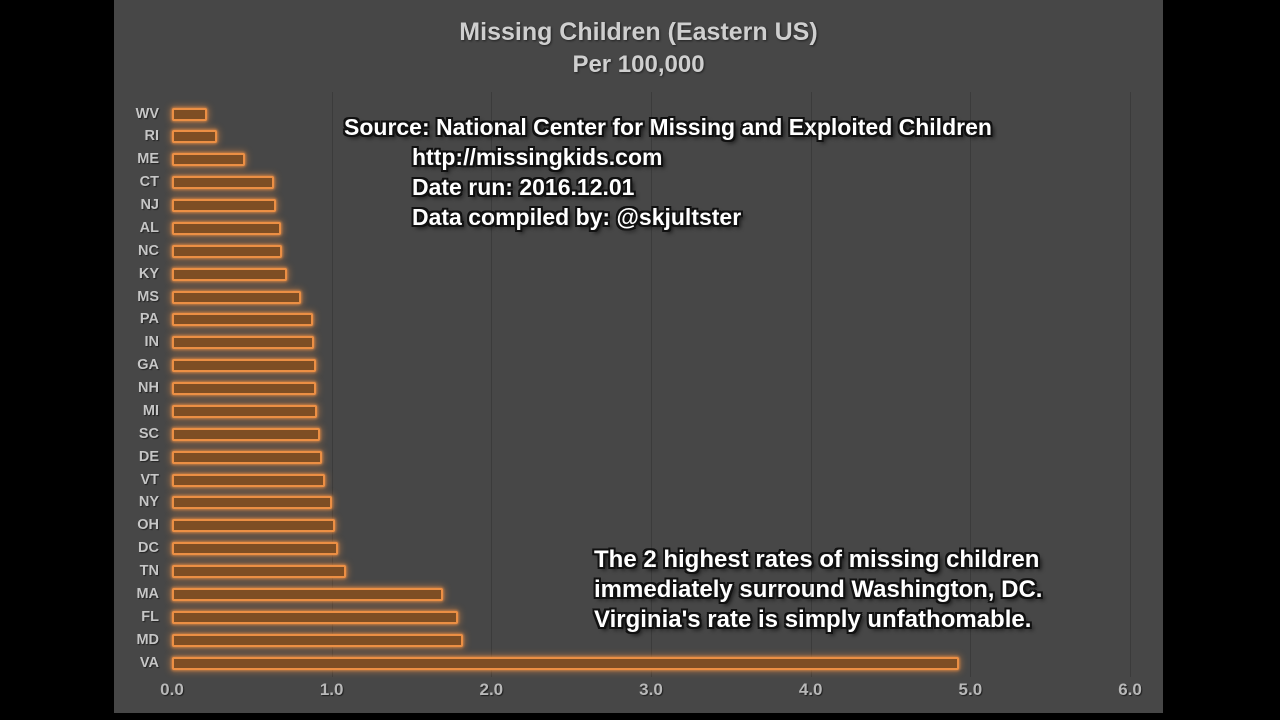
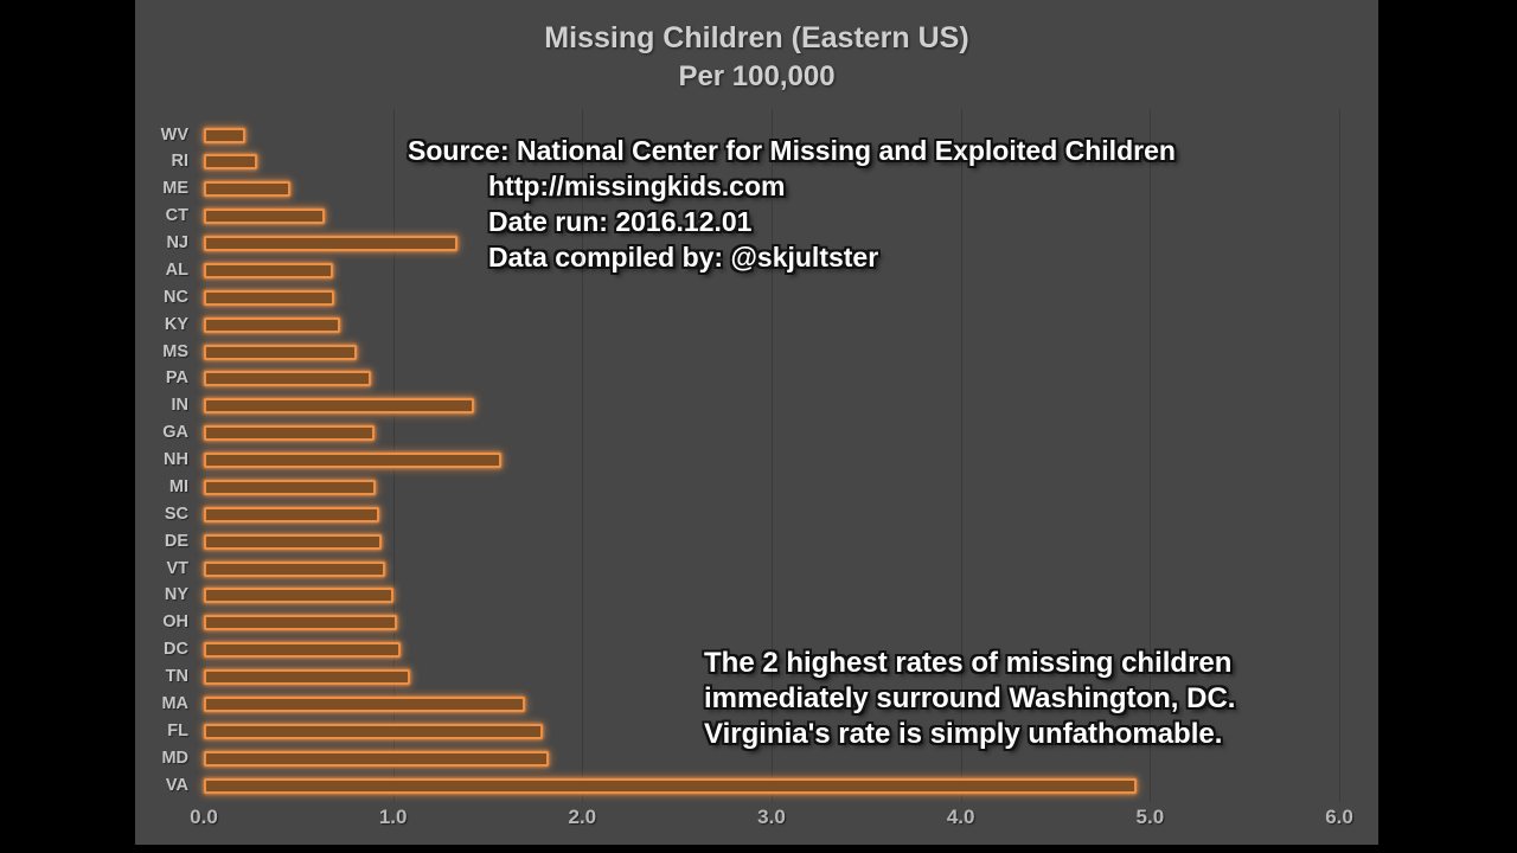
NJ: 0.65 -> 1.34
IN: 0.89 -> 1.43
NH: 0.90 -> 1.57
